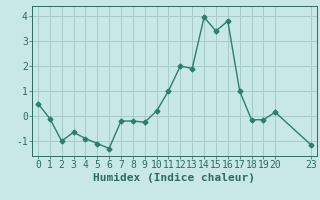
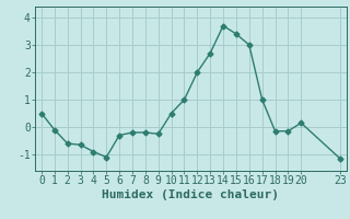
2: -1.00 -> -0.60
6: -1.30 -> -0.30
10: 0.20 -> 0.50
13: 1.90 -> 2.70
14: 3.95 -> 3.70
16: 3.80 -> 3.00
